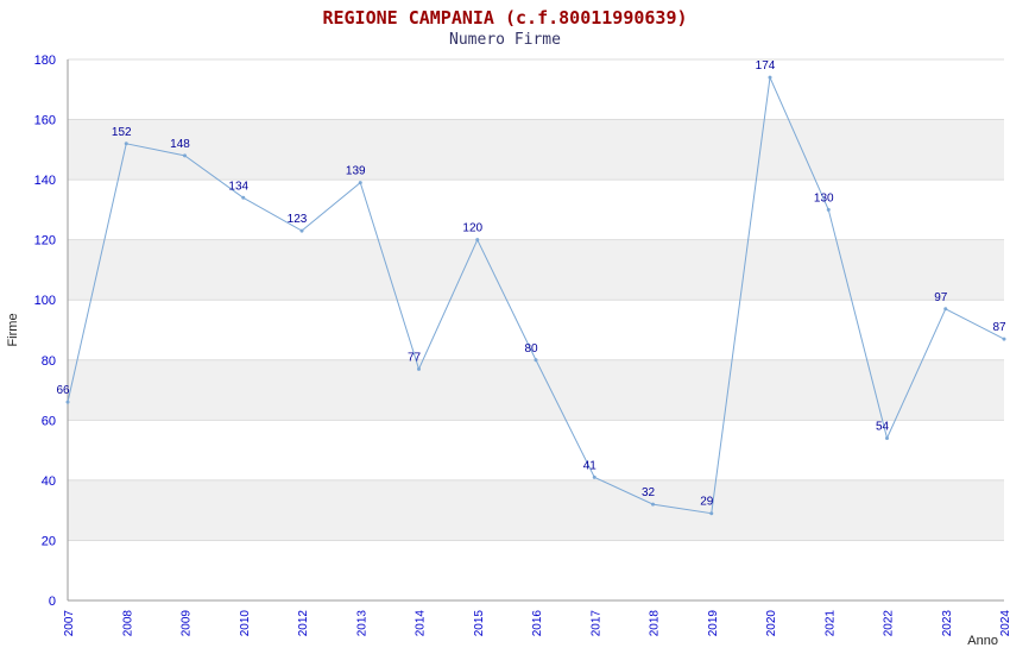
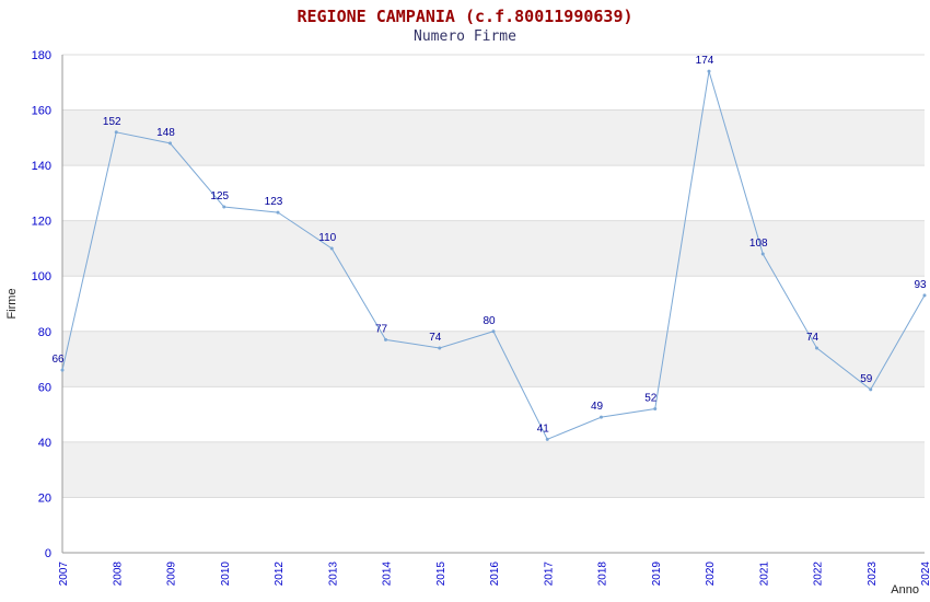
2010: 134 -> 125
2013: 139 -> 110
2015: 120 -> 74
2018: 32 -> 49
2019: 29 -> 52
2021: 130 -> 108
2022: 54 -> 74
2023: 97 -> 59
2024: 87 -> 93
